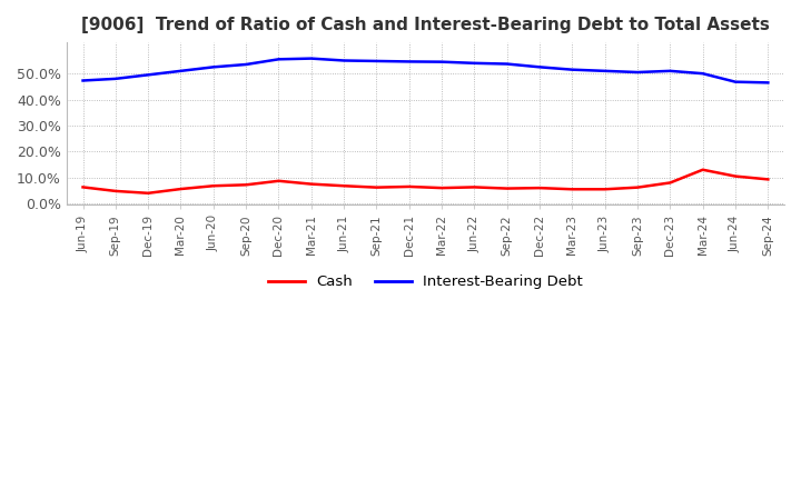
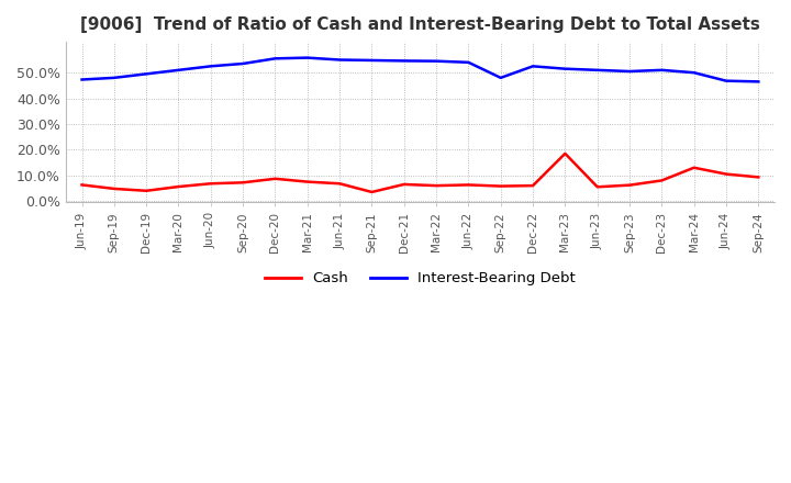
Cash/Sep-21: 6.2% -> 3.5%
Interest-Bearing Debt/Sep-22: 53.7% -> 48.0%
Cash/Mar-23: 5.5% -> 18.5%
